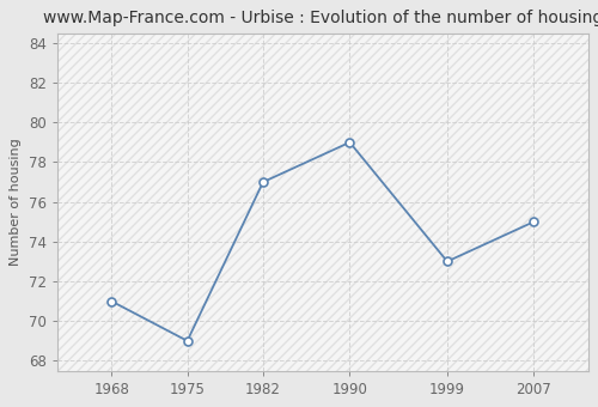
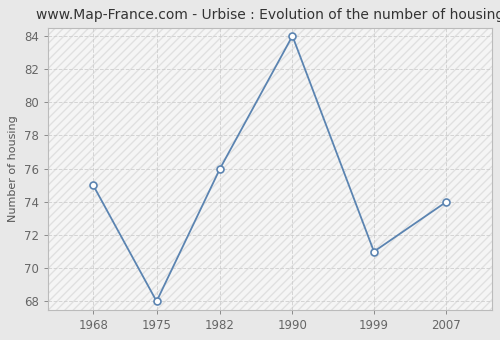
1968: 71 -> 75
1975: 69 -> 68
1982: 77 -> 76
1990: 79 -> 84
1999: 73 -> 71
2007: 75 -> 74
